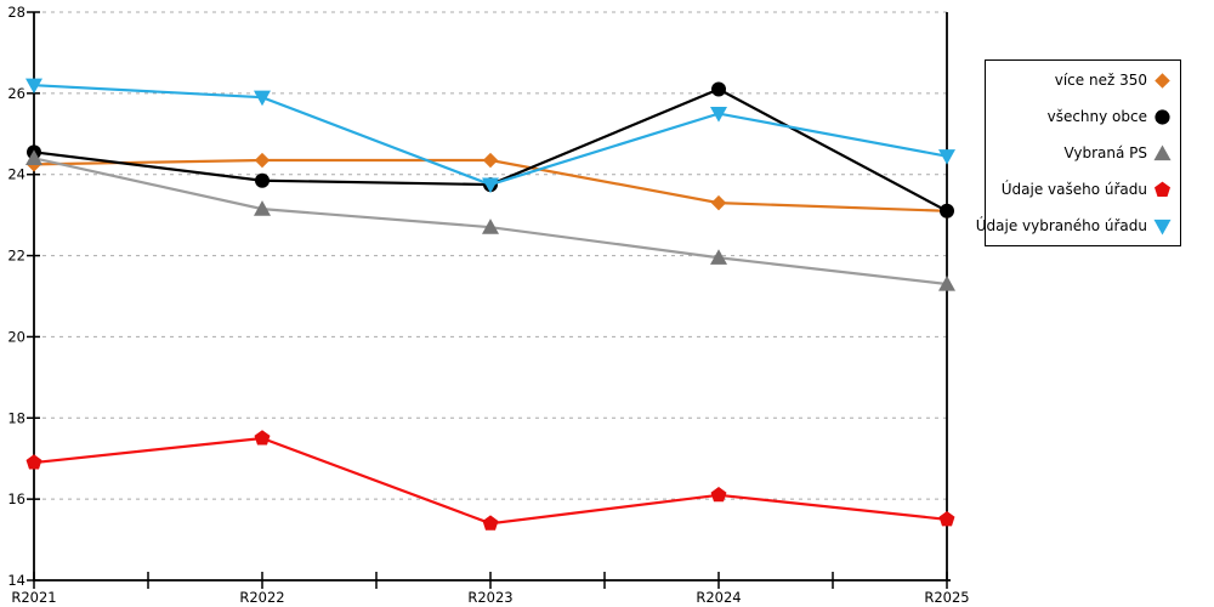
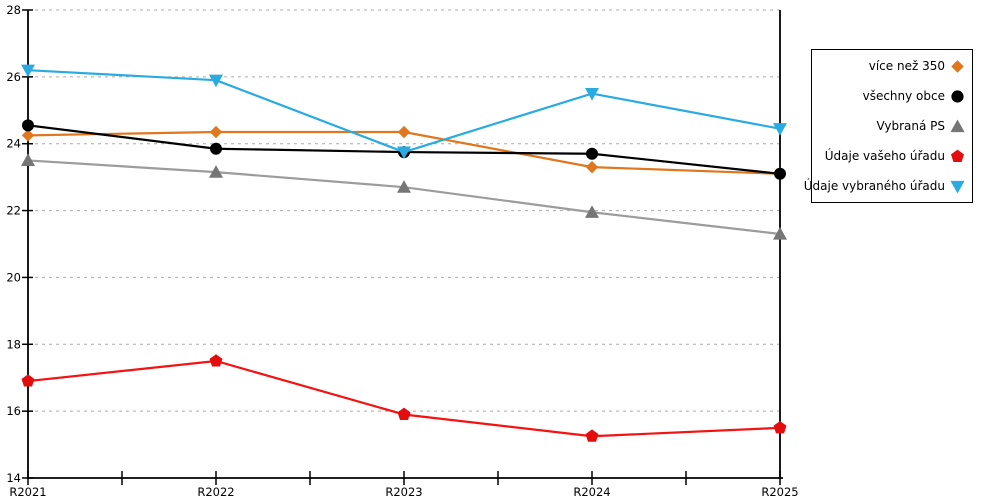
Vybraná PS/R2021: 24.4 -> 23.5
Údaje vašeho úřadu/R2023: 15.4 -> 15.9
všechny obce/R2024: 26.1 -> 23.7
Údaje vašeho úřadu/R2024: 16.1 -> 15.2
